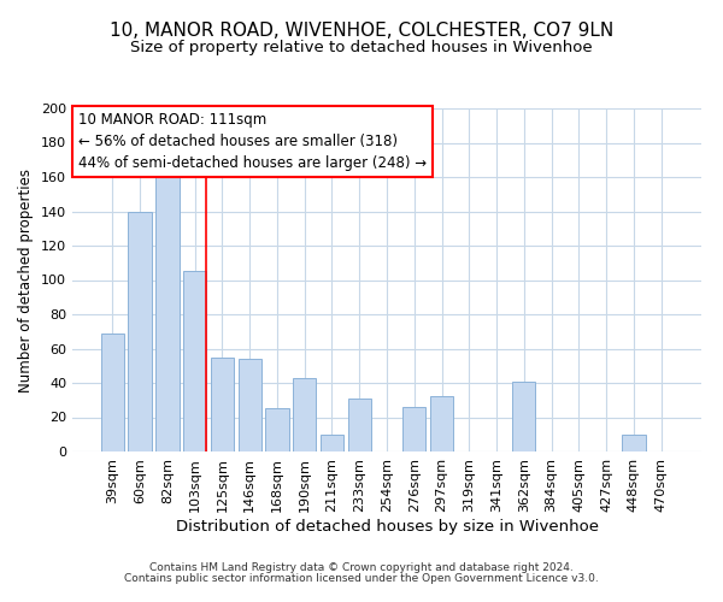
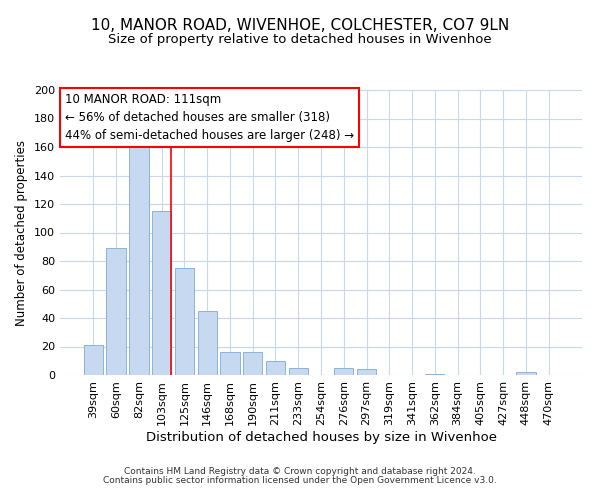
39sqm: 69 -> 21
60sqm: 140 -> 89
103sqm: 105 -> 115
125sqm: 55 -> 75
146sqm: 54 -> 45
168sqm: 25 -> 16
190sqm: 43 -> 16
233sqm: 31 -> 5
276sqm: 26 -> 5
297sqm: 32 -> 4
362sqm: 41 -> 1
448sqm: 10 -> 2
